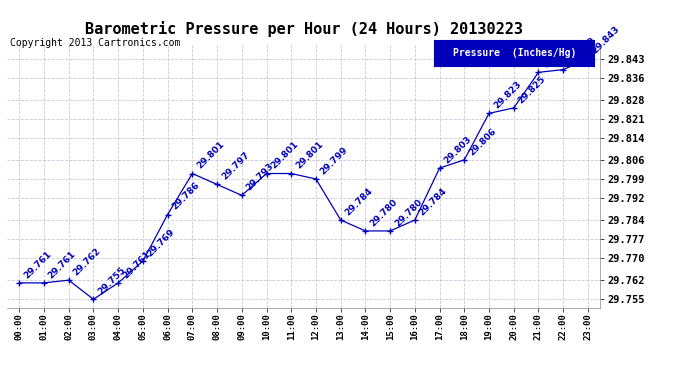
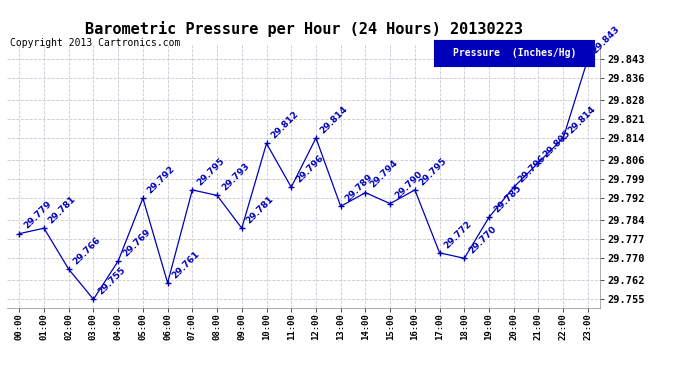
00:00: 29.761 -> 29.779
01:00: 29.761 -> 29.781
02:00: 29.762 -> 29.766
04:00: 29.761 -> 29.769
05:00: 29.769 -> 29.792
06:00: 29.786 -> 29.761
07:00: 29.801 -> 29.795
08:00: 29.797 -> 29.793
09:00: 29.793 -> 29.781
10:00: 29.801 -> 29.812
11:00: 29.801 -> 29.796
12:00: 29.799 -> 29.814
13:00: 29.784 -> 29.789
14:00: 29.780 -> 29.794
15:00: 29.780 -> 29.790
16:00: 29.784 -> 29.795
17:00: 29.803 -> 29.772
18:00: 29.806 -> 29.770
19:00: 29.823 -> 29.785
20:00: 29.825 -> 29.796
21:00: 29.838 -> 29.805
22:00: 29.839 -> 29.814
